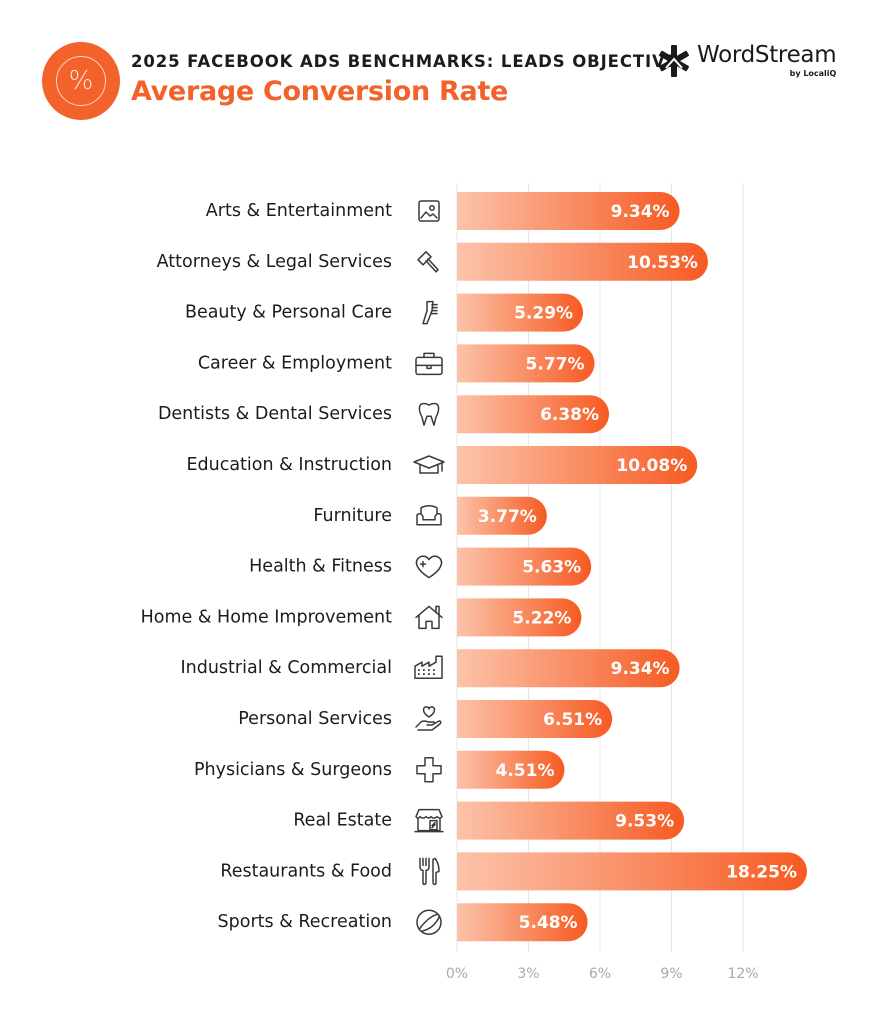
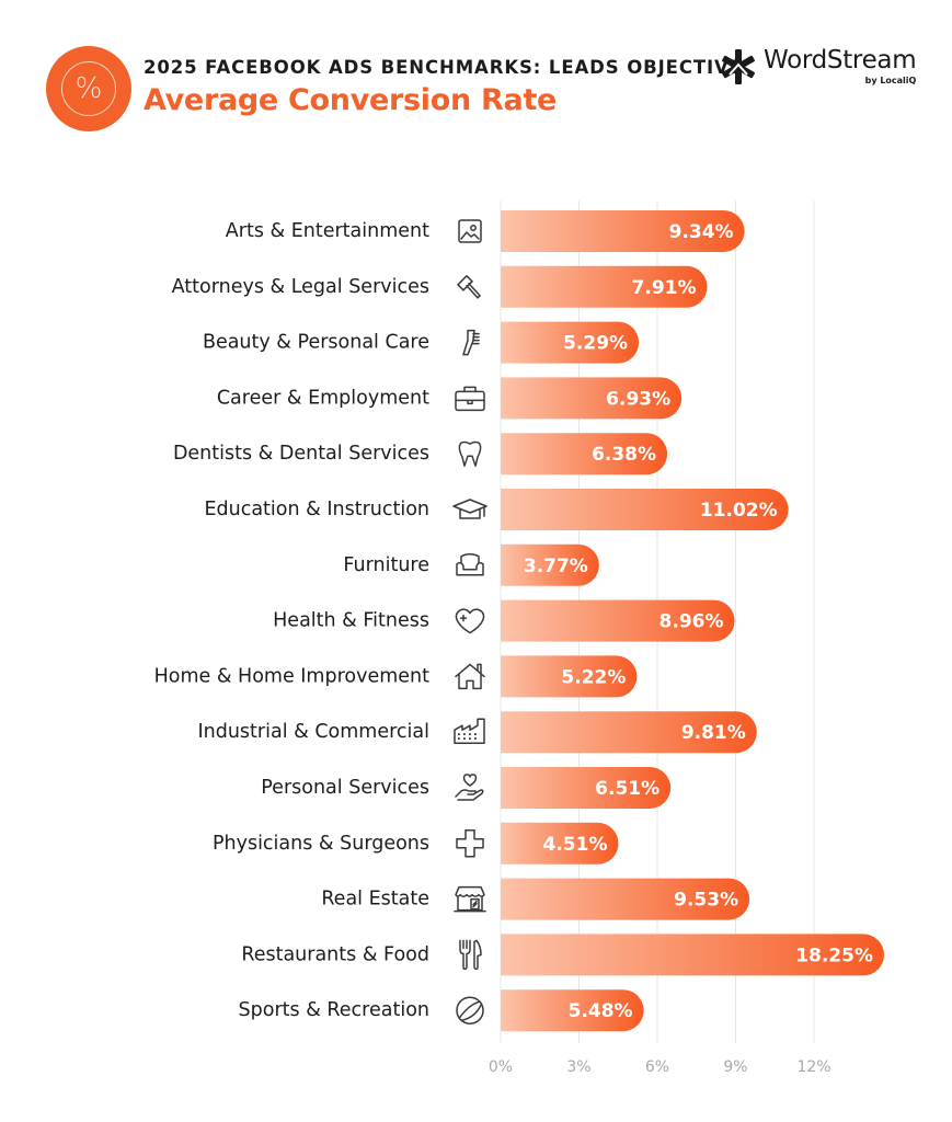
Attorneys & Legal Services: 10.53% -> 7.91%
Career & Employment: 5.77% -> 6.93%
Education & Instruction: 10.08% -> 11.02%
Health & Fitness: 5.63% -> 8.96%
Industrial & Commercial: 9.34% -> 9.81%
